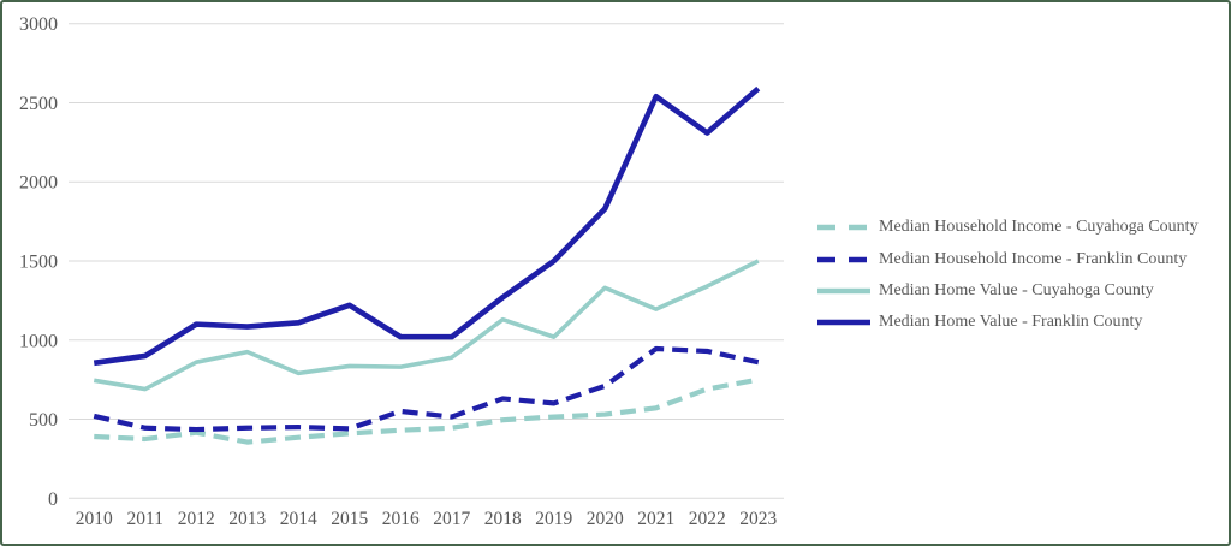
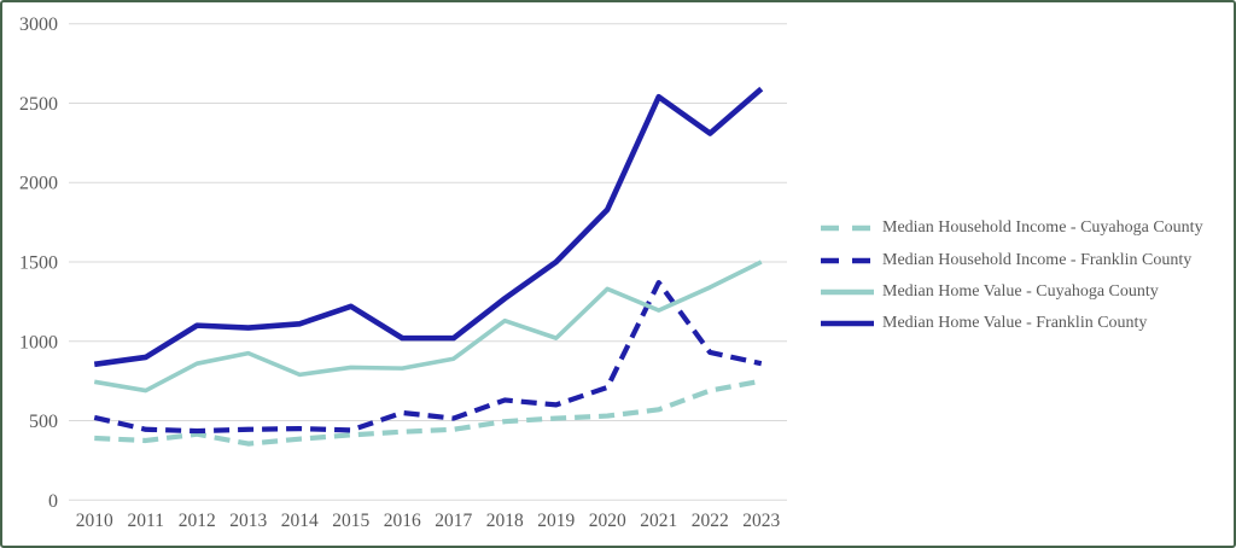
Median Household Income - Franklin County/2021: 940 -> 1370
